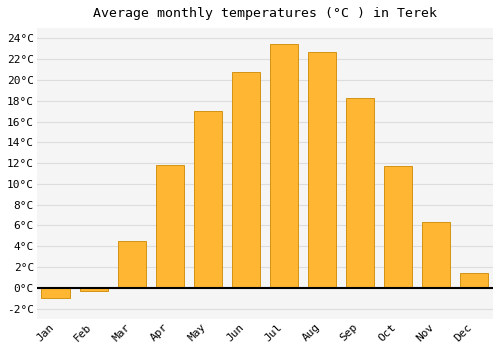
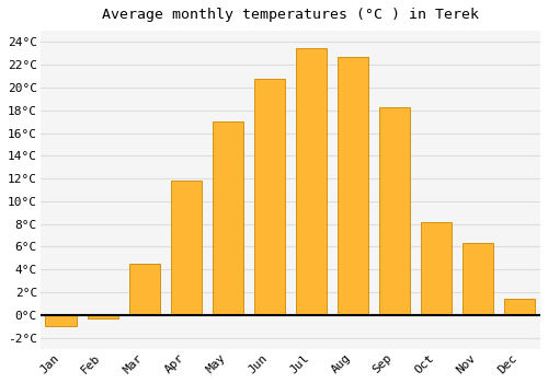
Oct: 11.7°C -> 8.2°C
